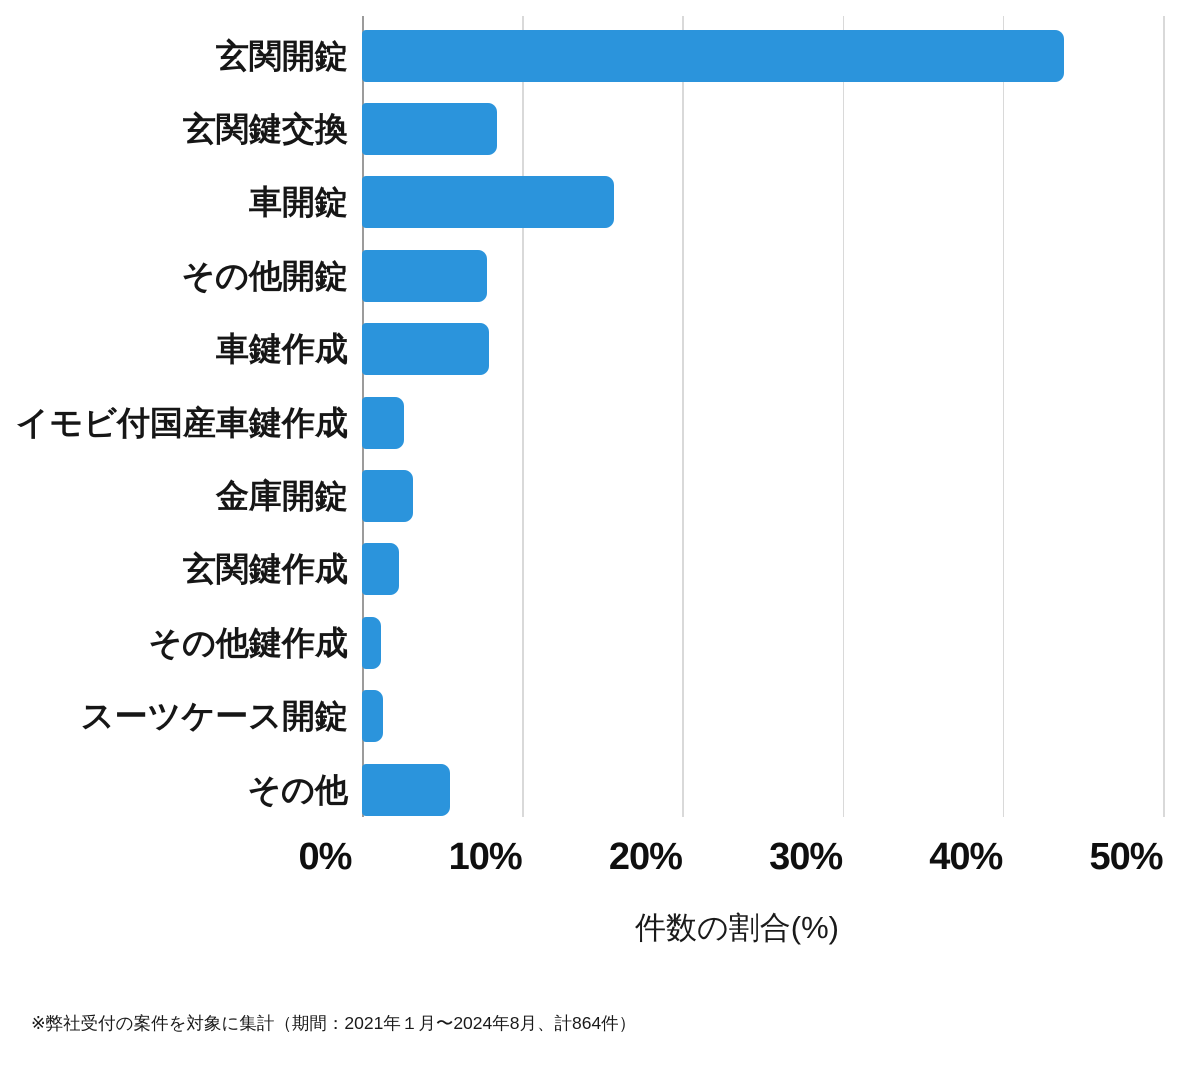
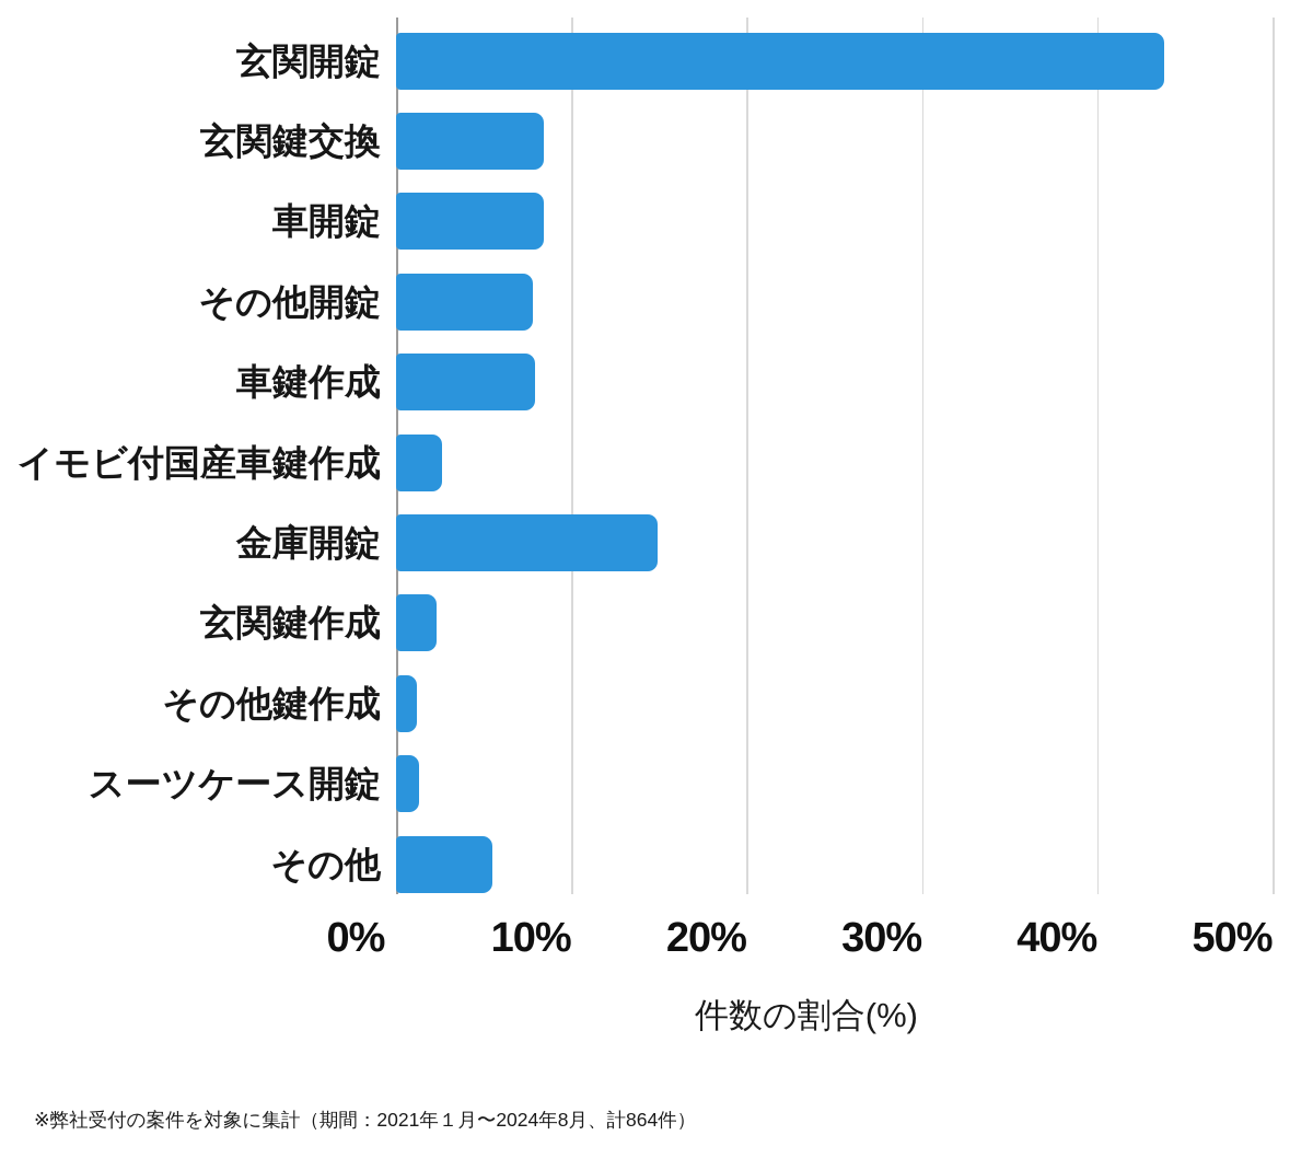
車開錠: 15.7% -> 8.4%
金庫開錠: 3.2% -> 14.9%
